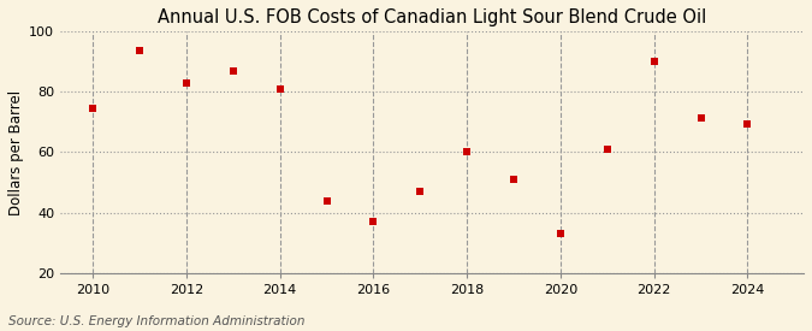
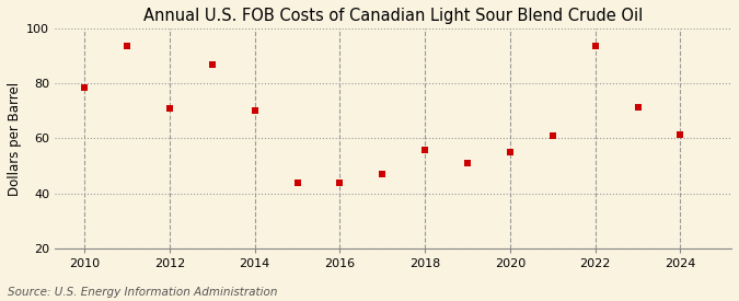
2010: 74.5 -> 78.5
2012: 83.0 -> 71.0
2014: 81.0 -> 70.0
2016: 37.0 -> 44.0
2018: 60.0 -> 56.0
2020: 33.0 -> 55.0
2022: 90.0 -> 93.5
2024: 69.5 -> 61.5
